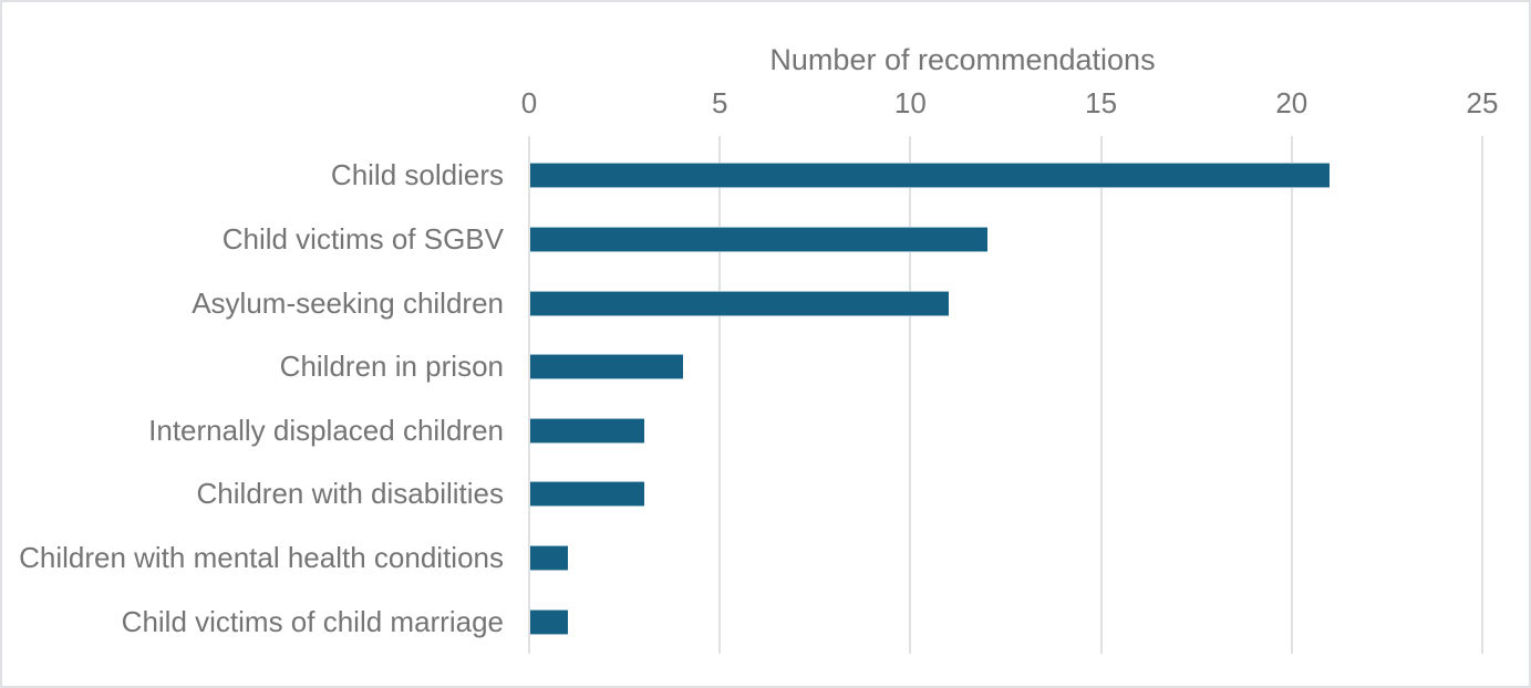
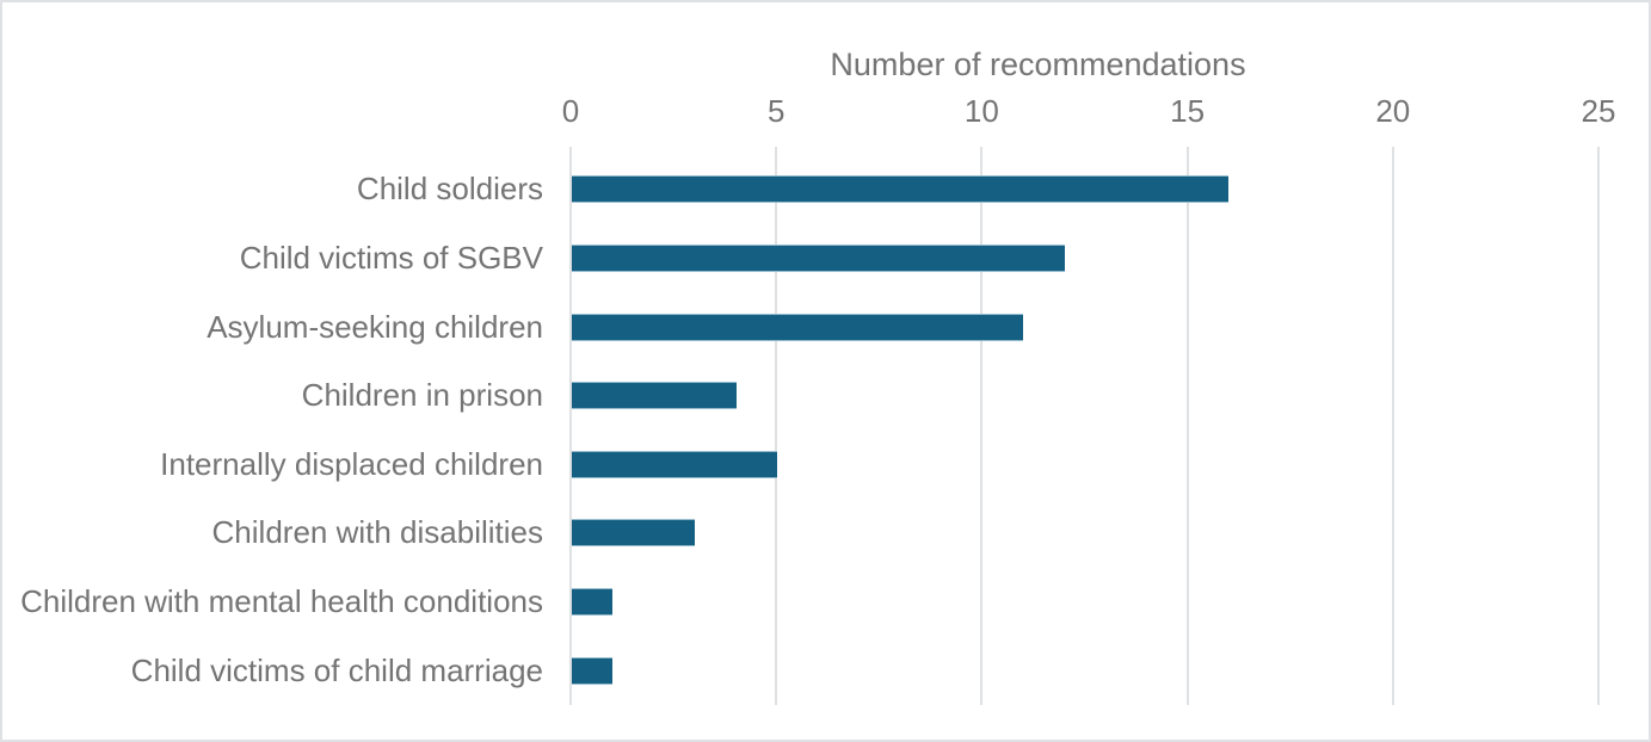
Child soldiers: 21 -> 16
Internally displaced children: 3 -> 5
